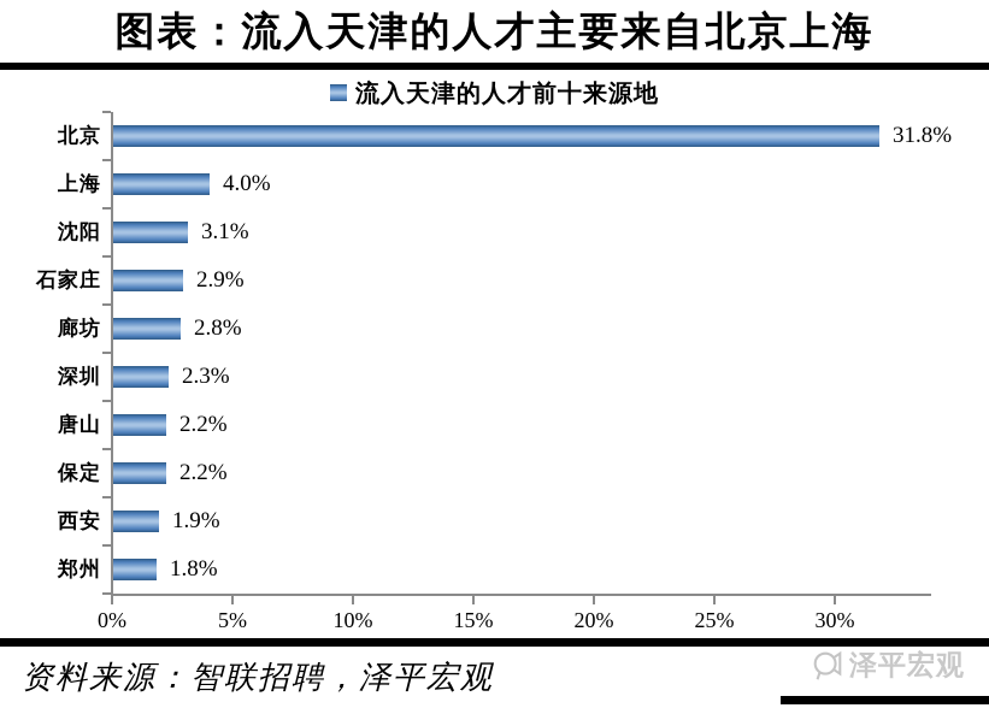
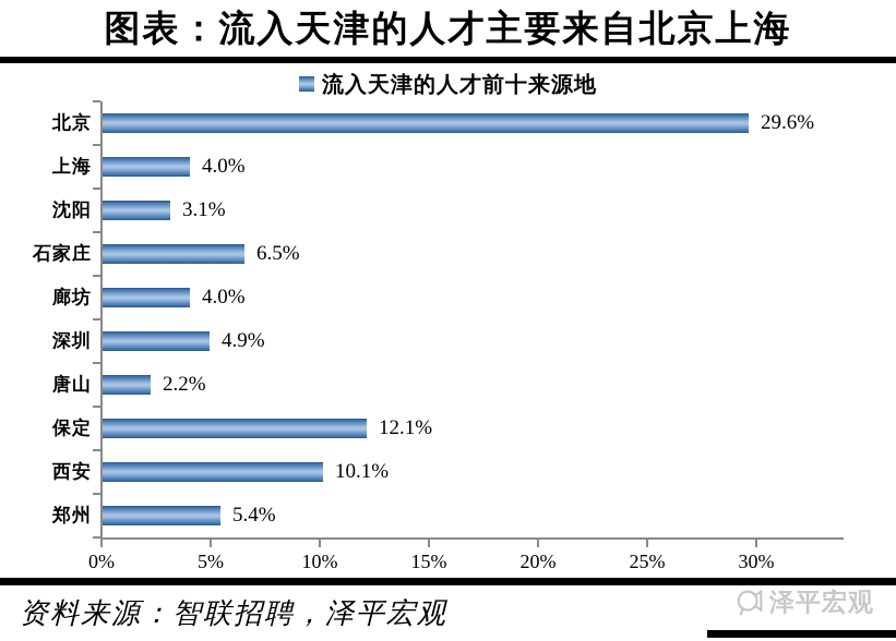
北京: 31.8% -> 29.6%
石家庄: 2.9% -> 6.5%
廊坊: 2.8% -> 4.0%
深圳: 2.3% -> 4.9%
保定: 2.2% -> 12.1%
西安: 1.9% -> 10.1%
郑州: 1.8% -> 5.4%
